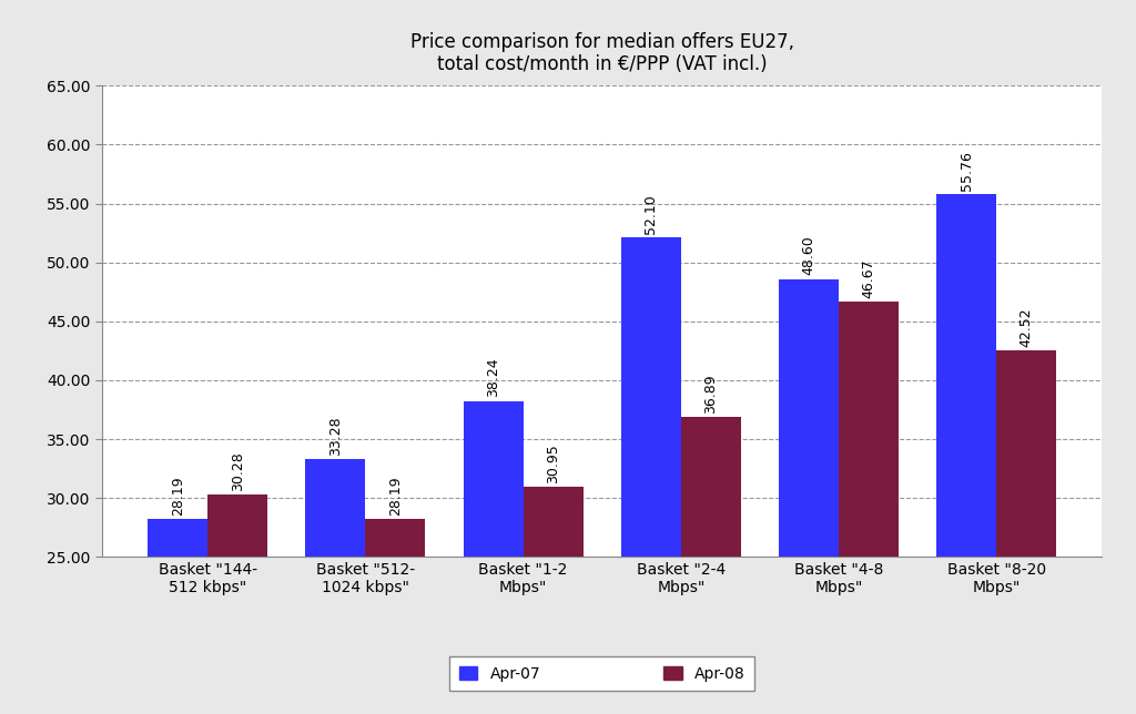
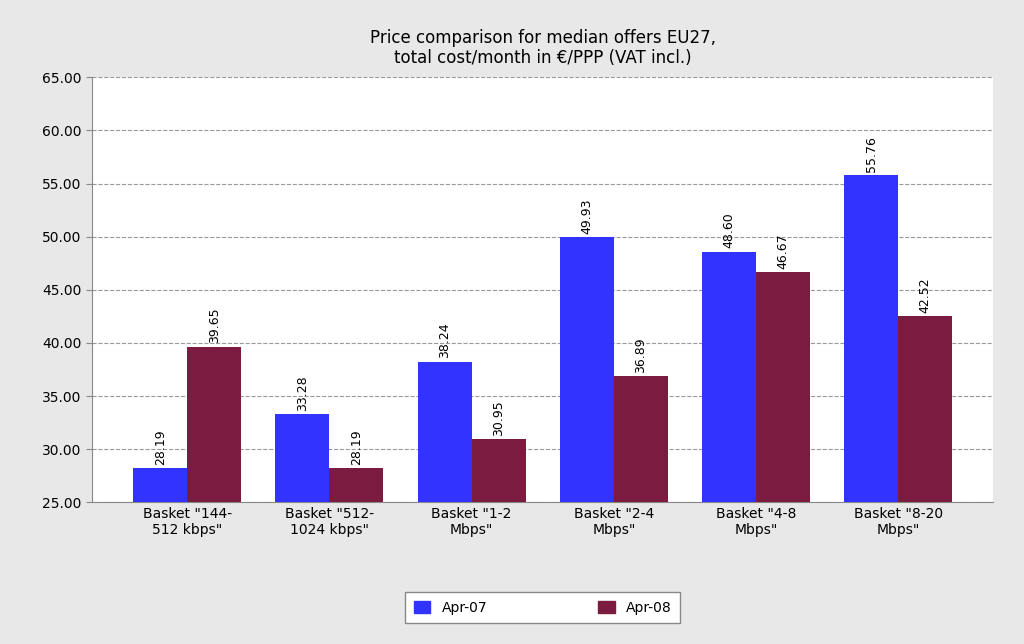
Apr-08/Basket "144- 512 kbps": 30.28 -> 39.65
Apr-07/Basket "2-4 Mbps": 52.10 -> 49.93
